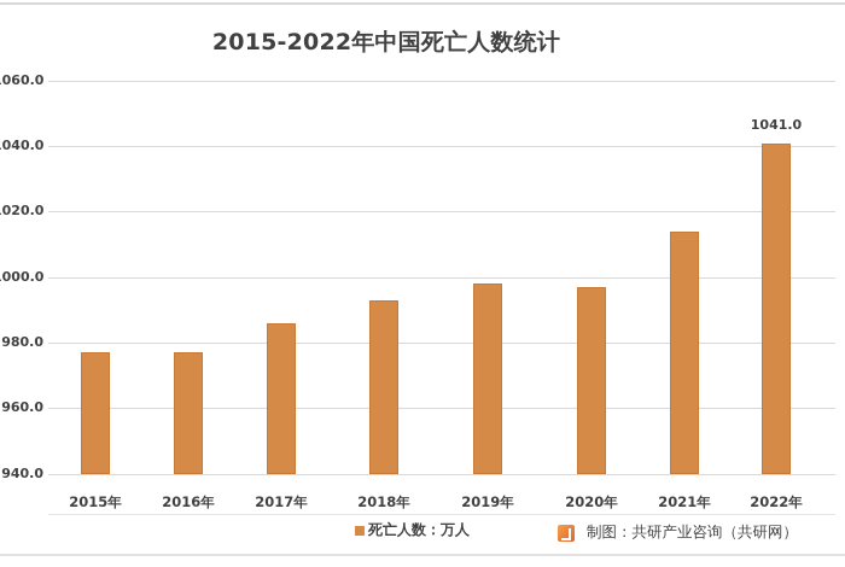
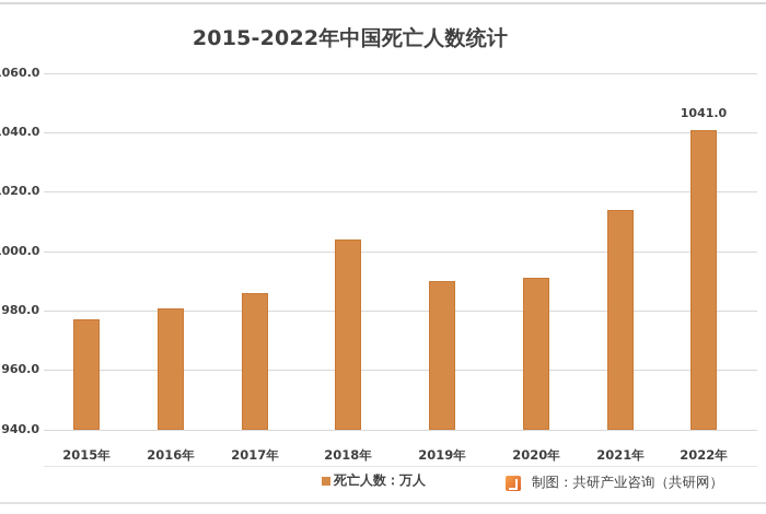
2016年: 977 -> 981
2018年: 993 -> 1004
2019年: 998 -> 990
2020年: 997 -> 991
